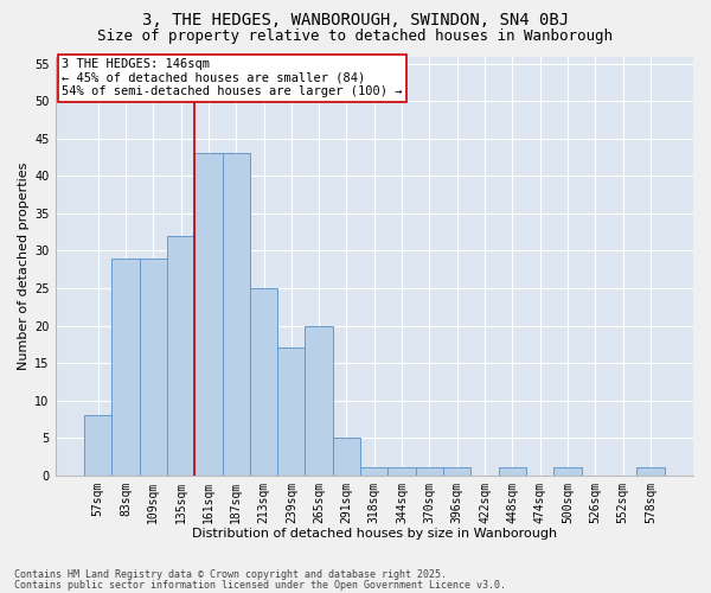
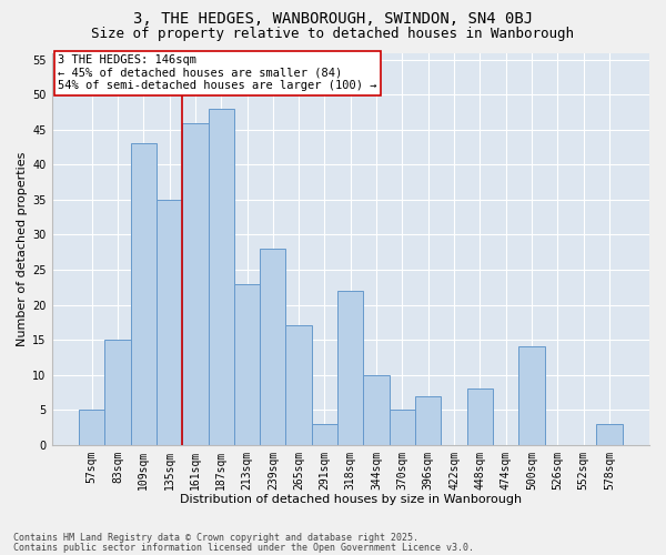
57sqm: 8 -> 5
83sqm: 29 -> 15
109sqm: 29 -> 43
135sqm: 32 -> 35
161sqm: 43 -> 46
187sqm: 43 -> 48
213sqm: 25 -> 23
239sqm: 17 -> 28
265sqm: 20 -> 17
291sqm: 5 -> 3
318sqm: 1 -> 22
344sqm: 1 -> 10
370sqm: 1 -> 5
396sqm: 1 -> 7
448sqm: 1 -> 8
500sqm: 1 -> 14
578sqm: 1 -> 3
